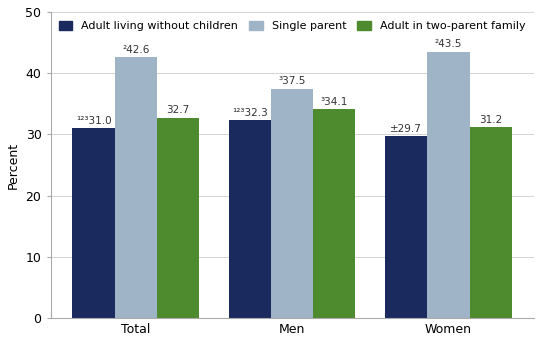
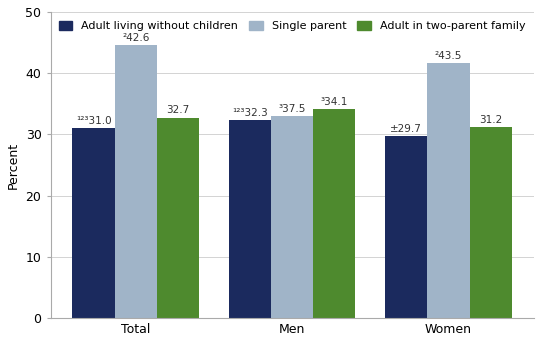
Single parent/Total: 42.6 -> 44.6
Single parent/Men: 37.5 -> 33.0
Single parent/Women: 43.5 -> 41.6
